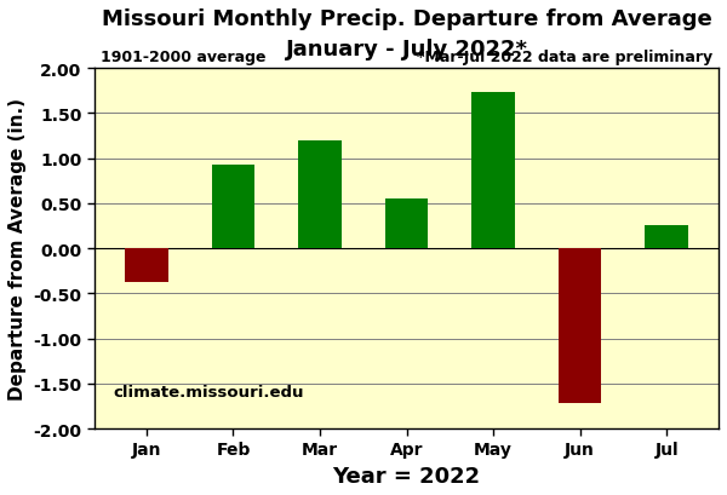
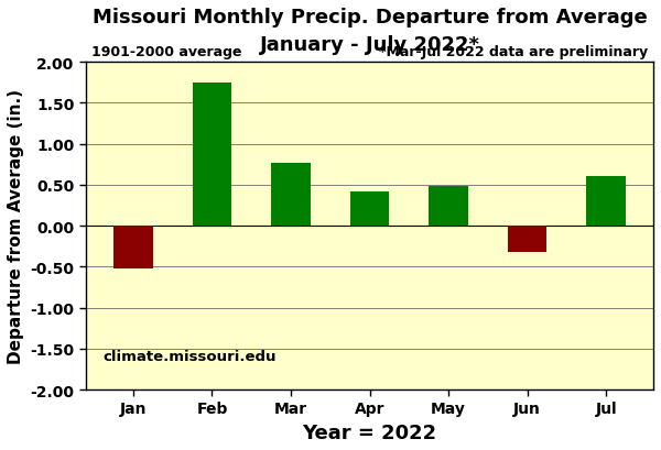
Jan: -0.37 -> -0.52
Feb: 0.93 -> 1.74
Mar: 1.19 -> 0.76
Apr: 0.55 -> 0.42
May: 1.73 -> 0.48
Jun: -1.72 -> -0.32
Jul: 0.25 -> 0.60
